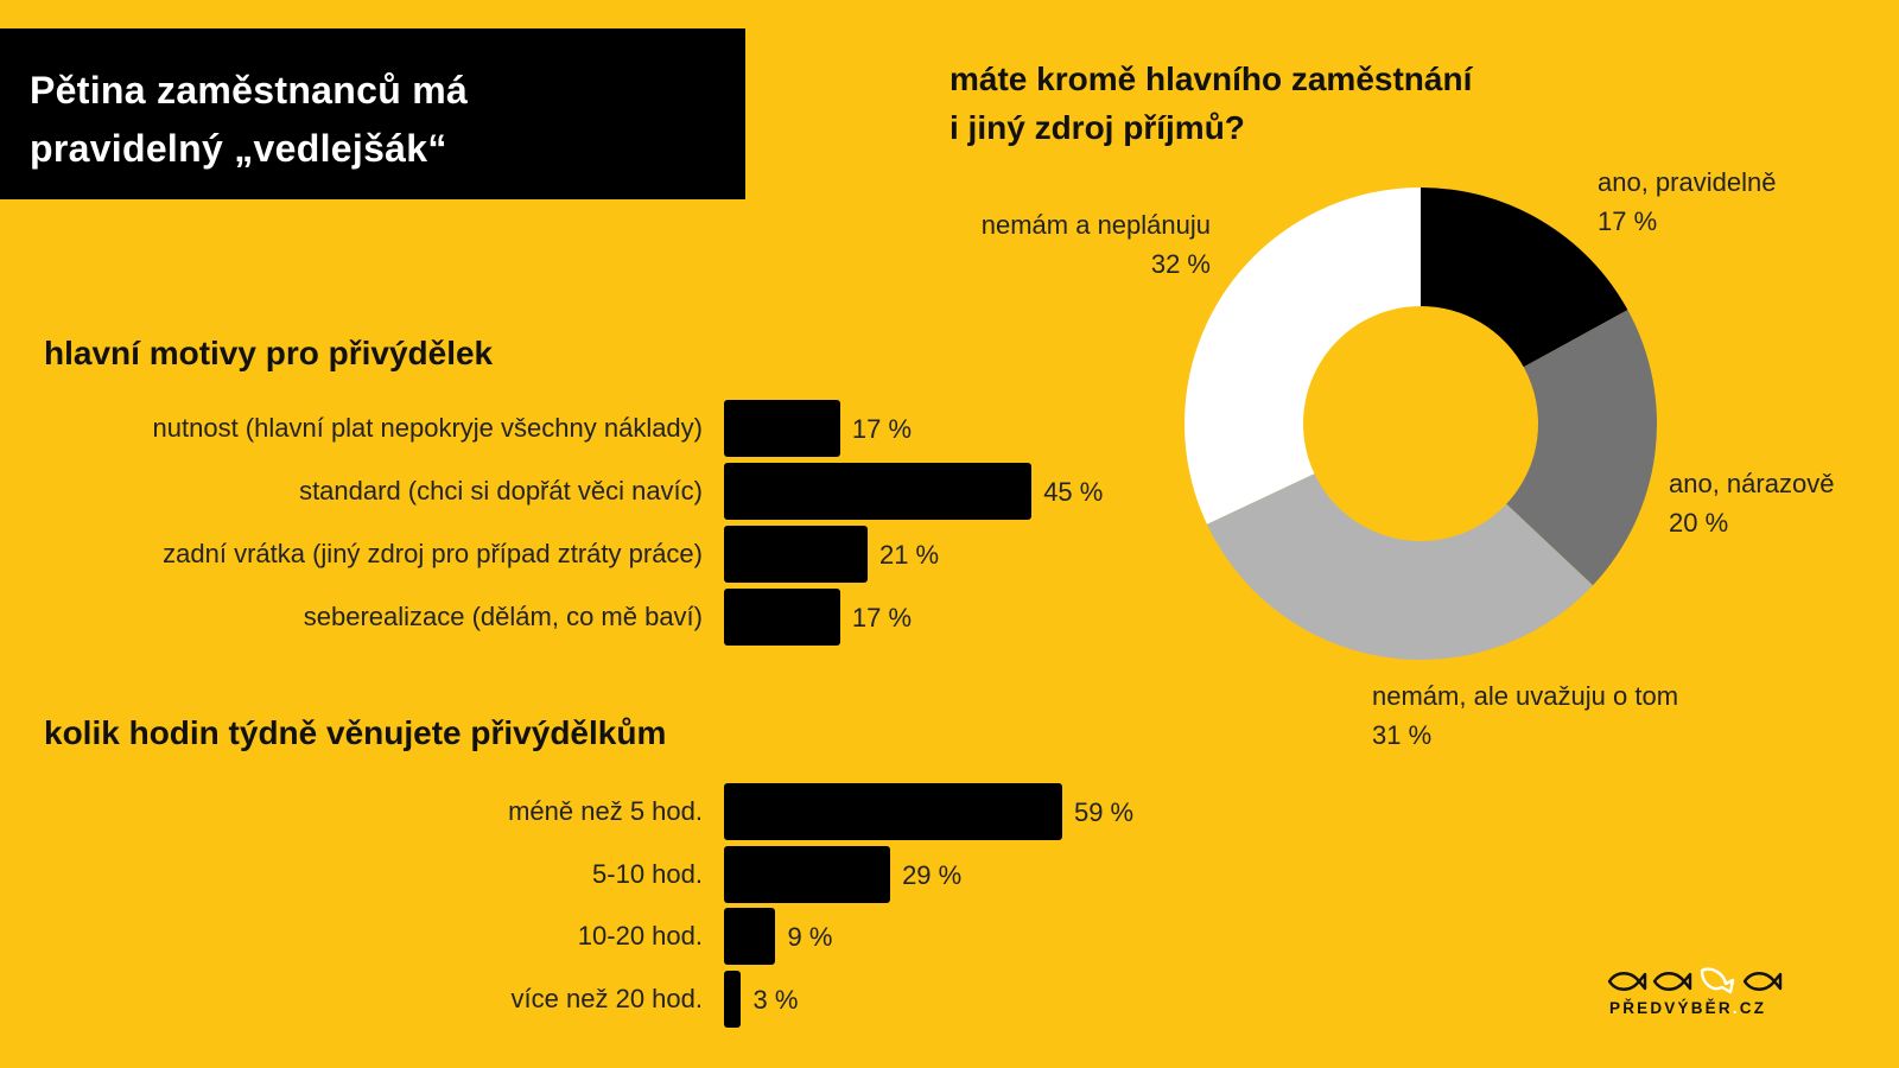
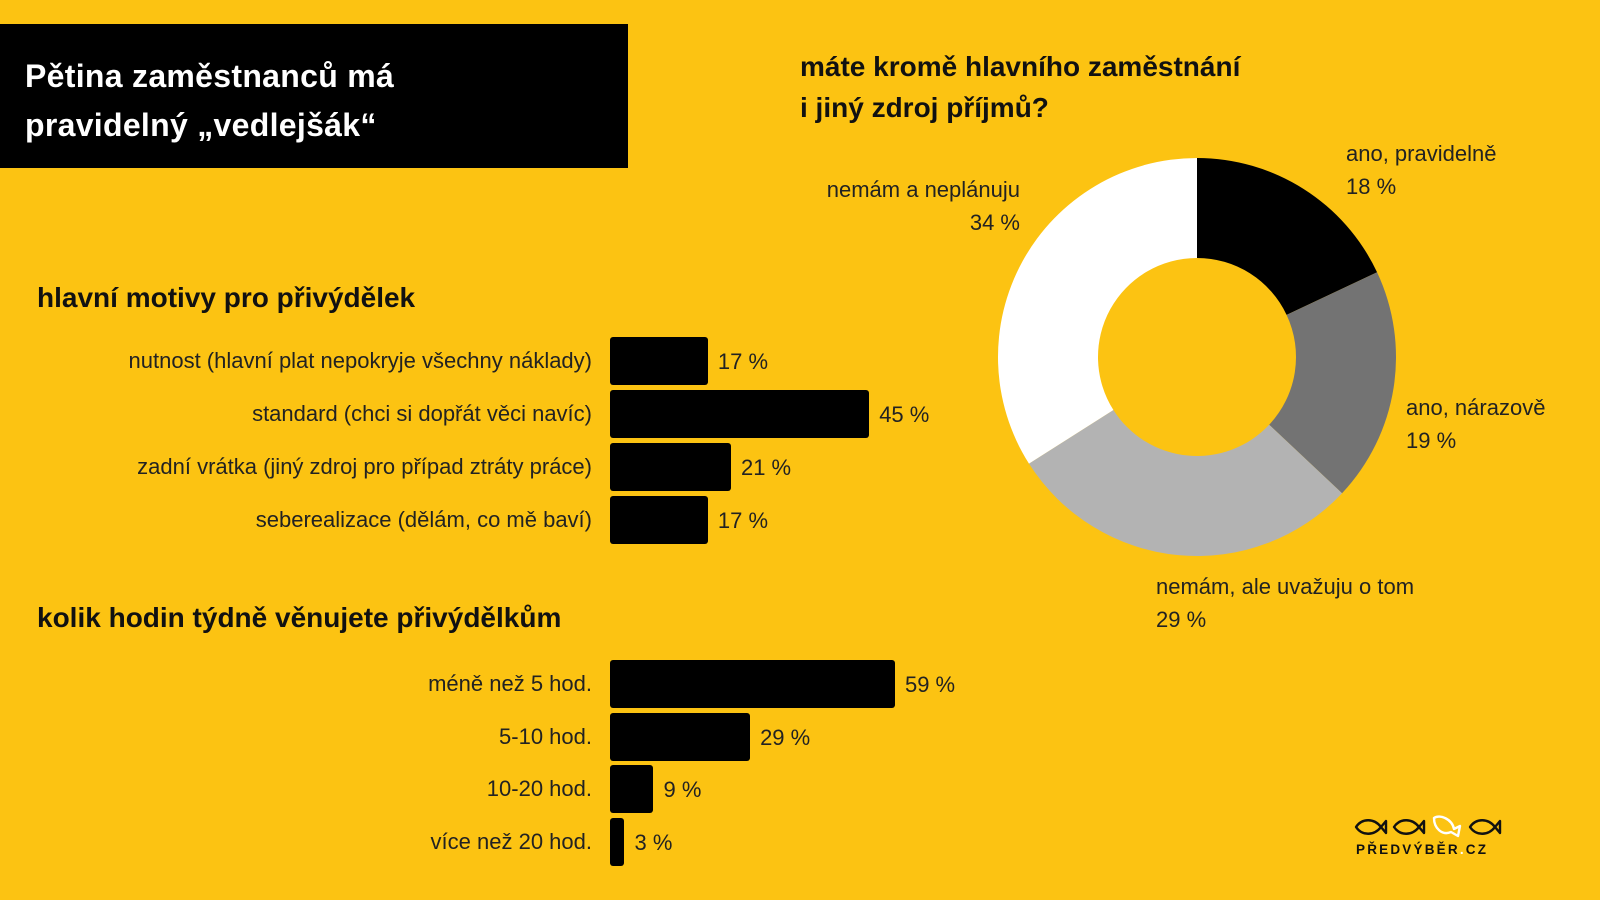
máte kromě hlavního zaměstnání i jiný zdroj příjmů?/ano, pravidelně: 17 -> 18
máte kromě hlavního zaměstnání i jiný zdroj příjmů?/ano, nárazově: 20 -> 19
máte kromě hlavního zaměstnání i jiný zdroj příjmů?/nemám, ale uvažuju o tom: 31 -> 29
máte kromě hlavního zaměstnání i jiný zdroj příjmů?/nemám a neplánuju: 32 -> 34
